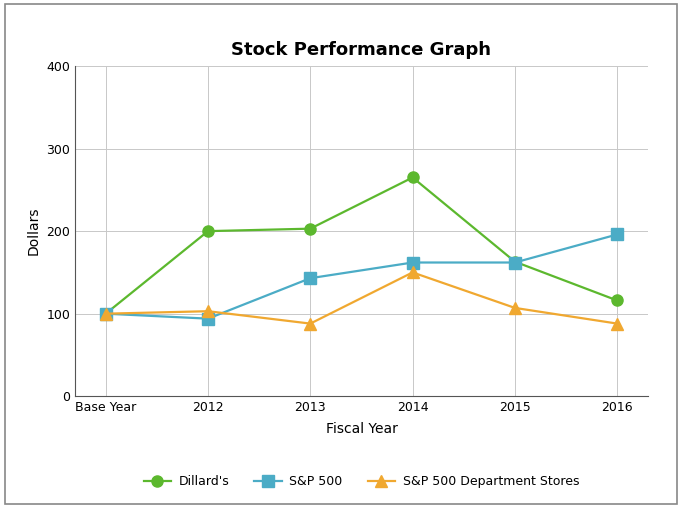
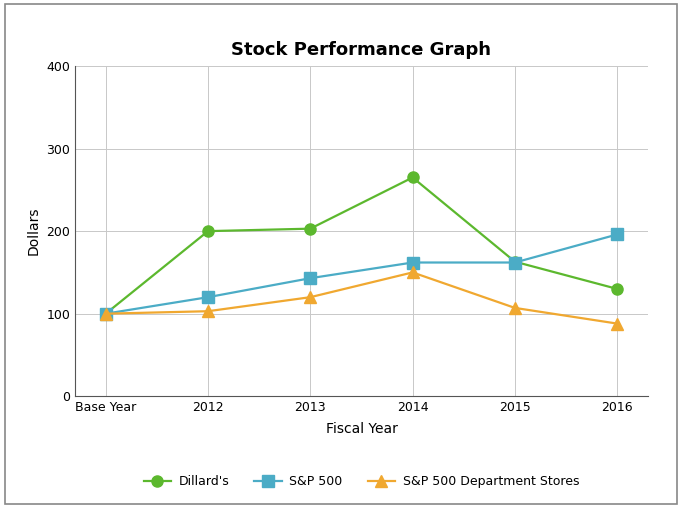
S&P 500/2012: 94 -> 120
S&P 500 Department Stores/2013: 88 -> 120
Dillard's/2016: 116 -> 130
